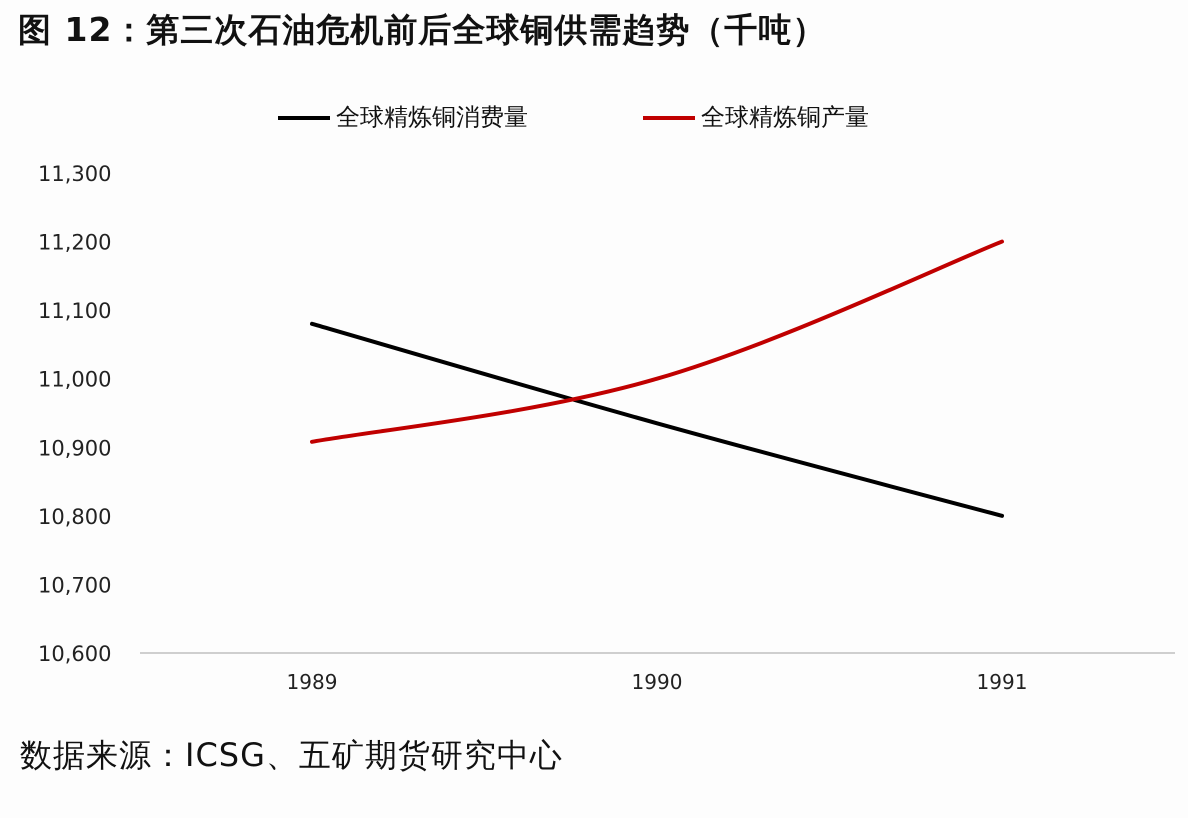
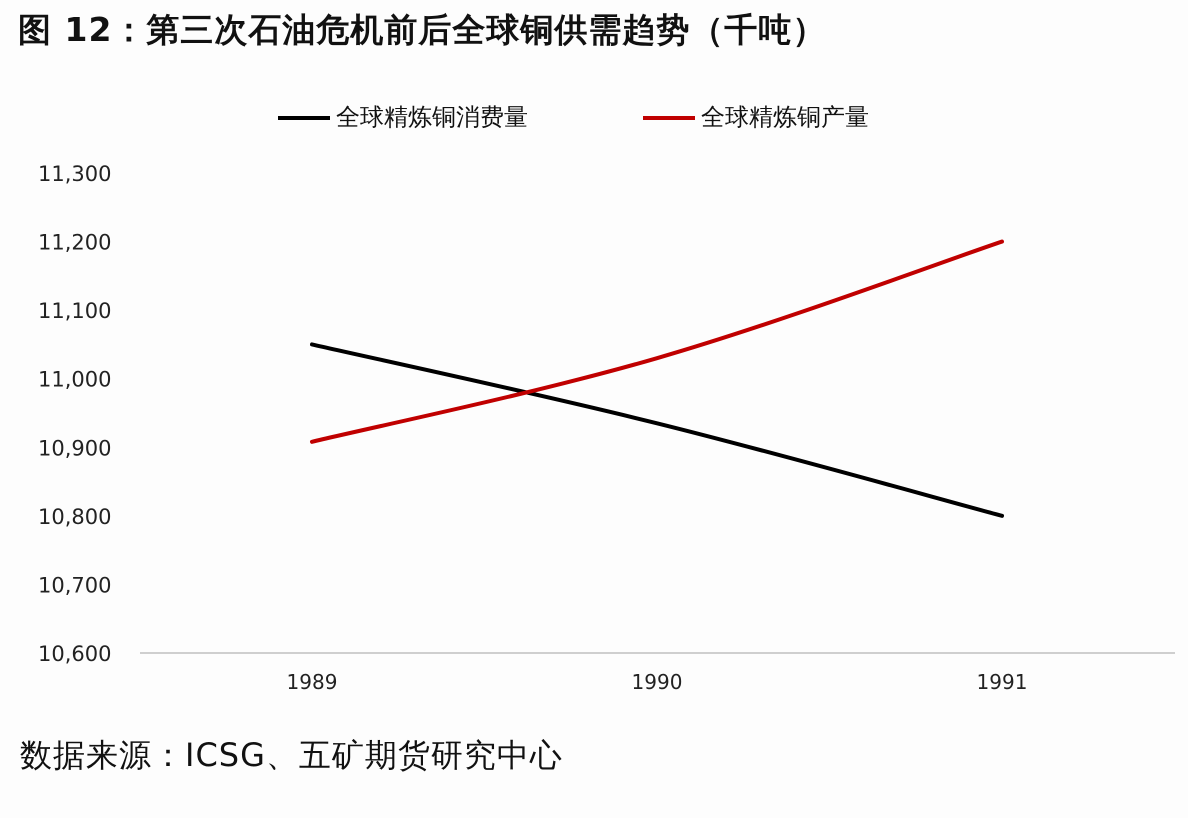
全球精炼铜消费量/1989: 11080 -> 11050
全球精炼铜产量/1990: 11000 -> 11030
